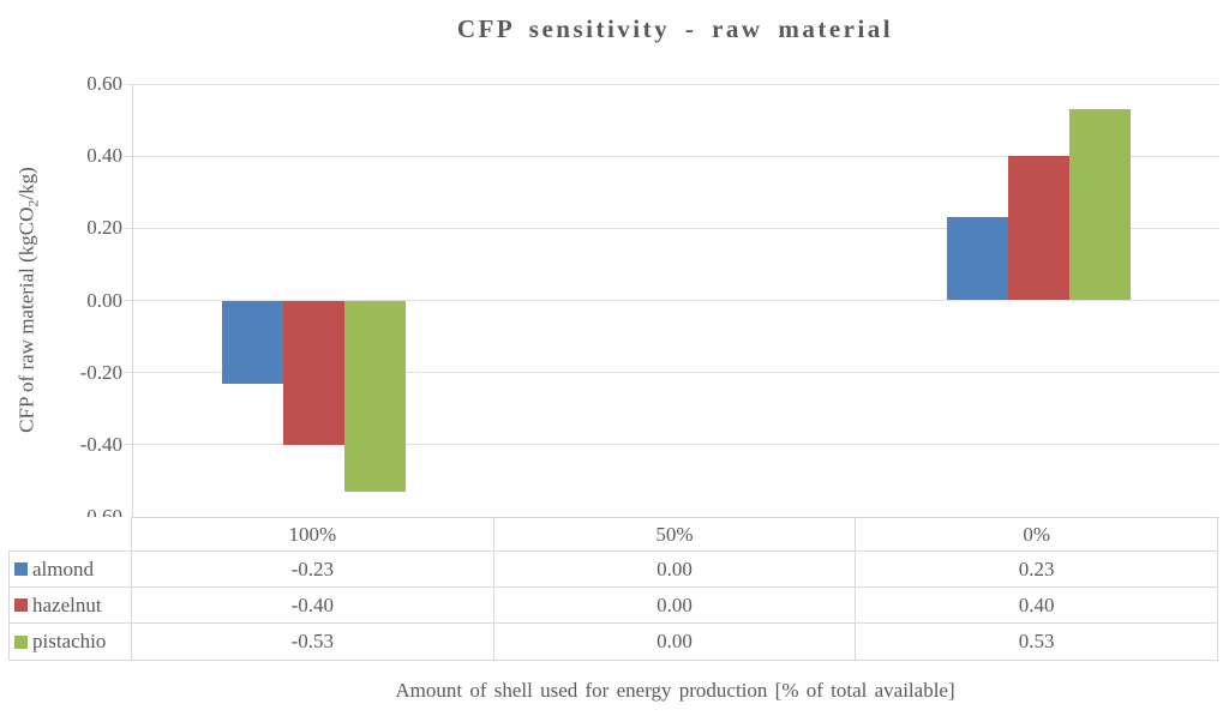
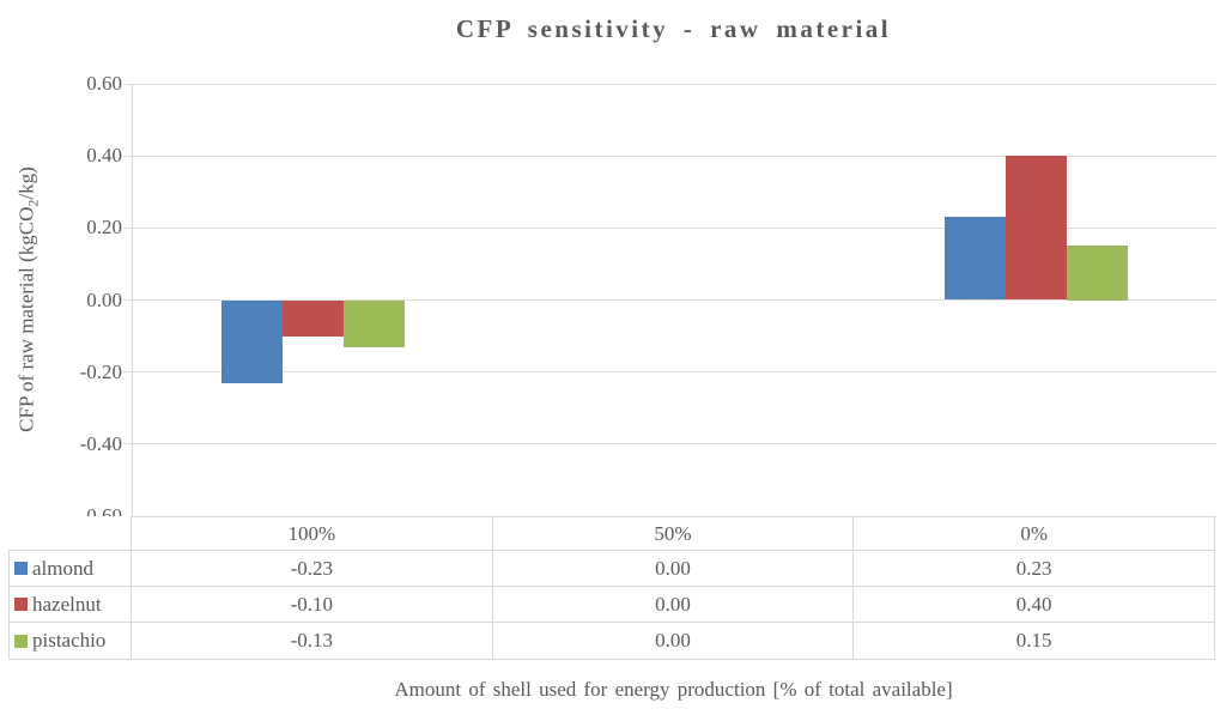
hazelnut/100%: -0.40 -> -0.10
pistachio/100%: -0.53 -> -0.13
pistachio/0%: 0.53 -> 0.15
